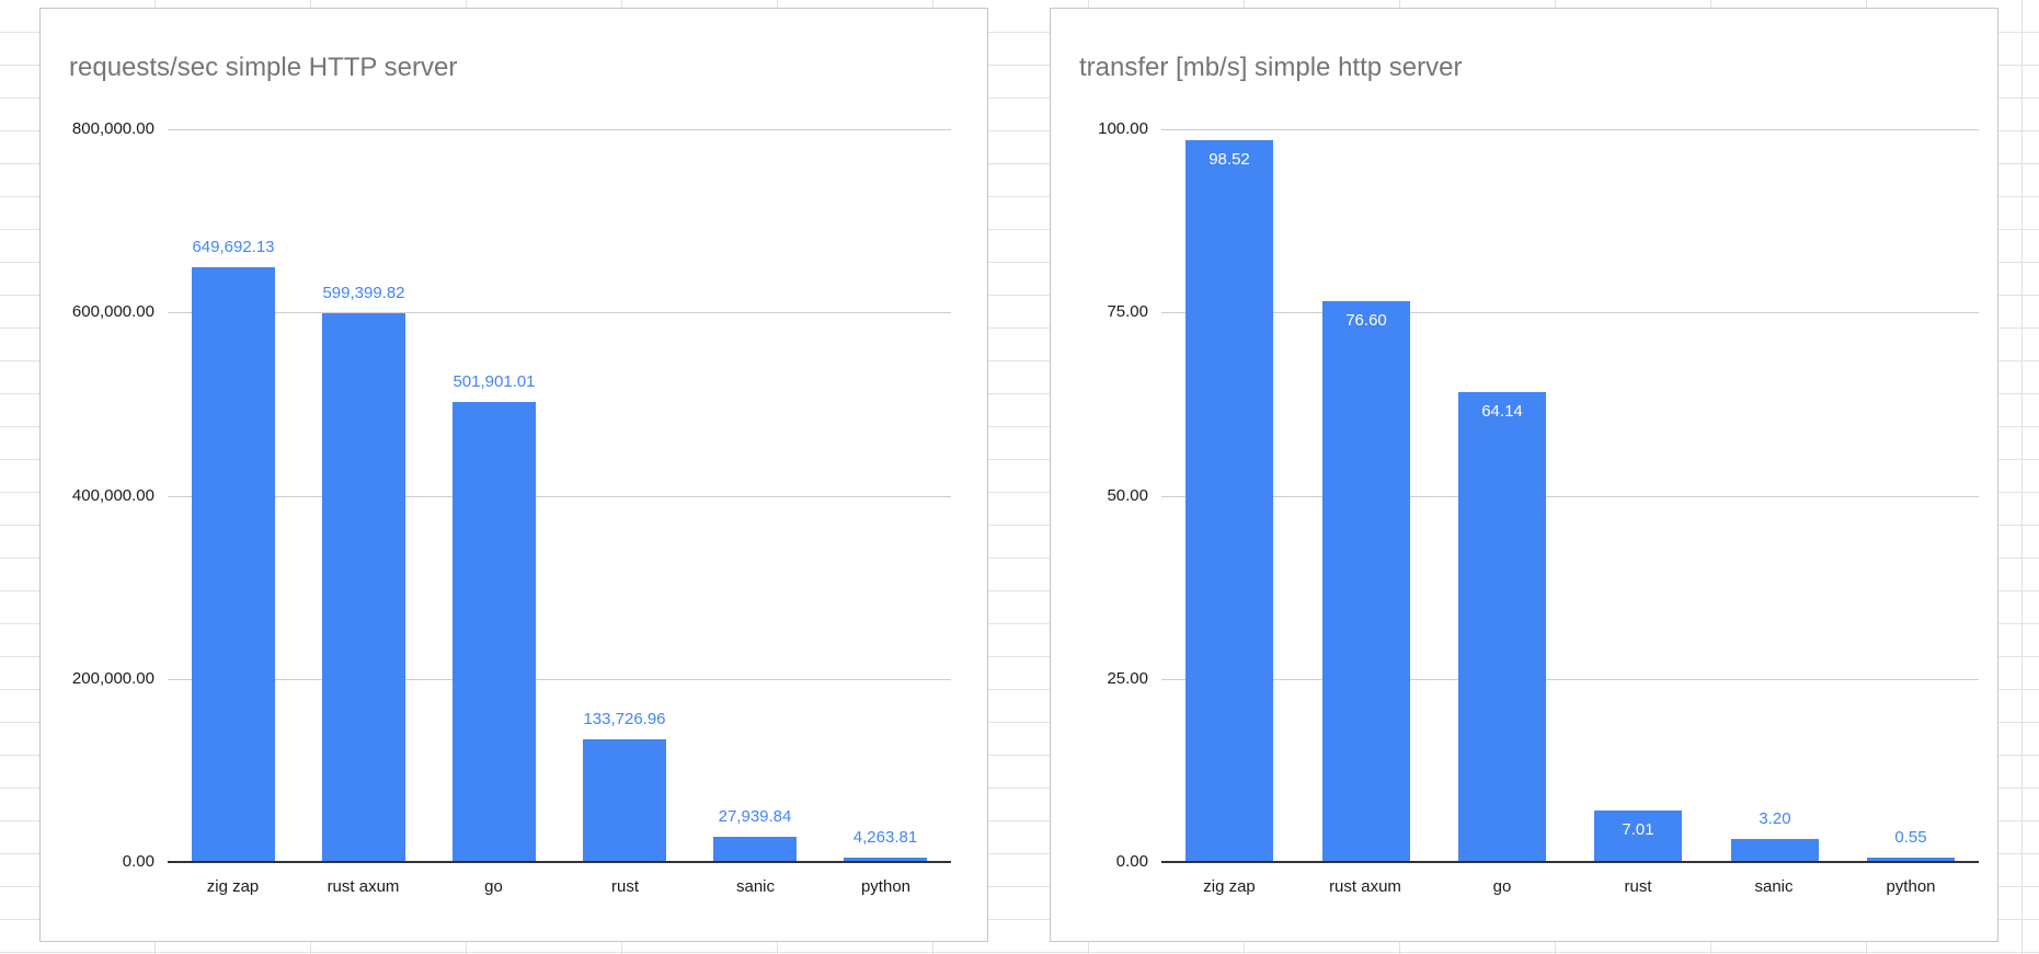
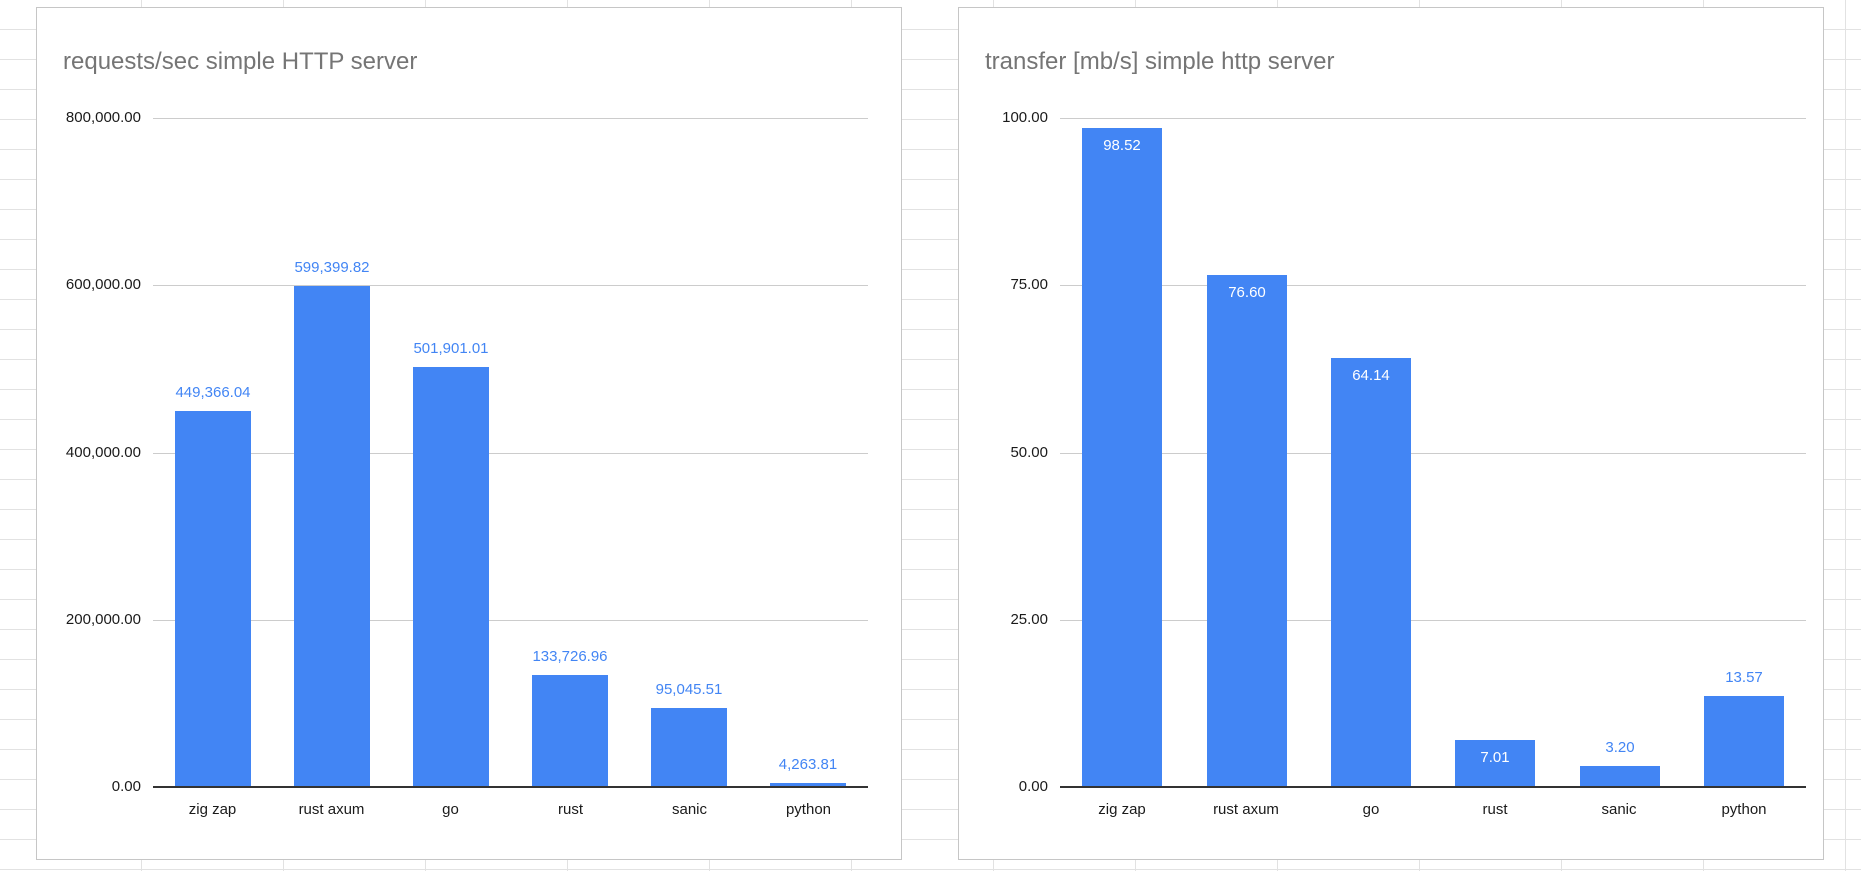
requests/sec simple HTTP server/zig zap: 649,692.13 -> 449,366.04
requests/sec simple HTTP server/sanic: 27,939.84 -> 95,045.51
transfer [mb/s] simple http server/python: 0.55 -> 13.57
